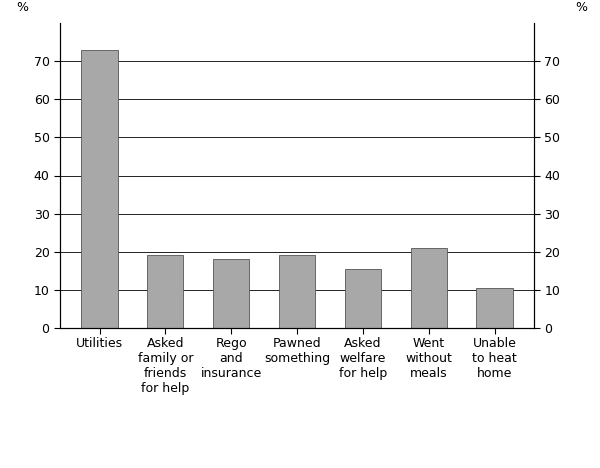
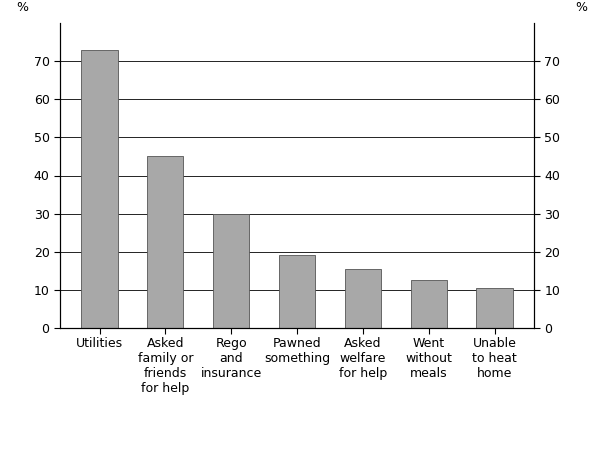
Asked family or friends for help: 19.0 -> 45.0
Rego and insurance: 18.0 -> 30.0
Went without meals: 21.0 -> 12.5
